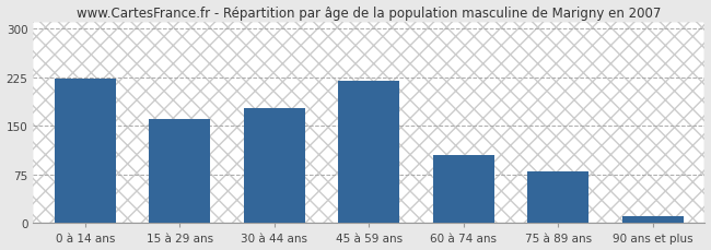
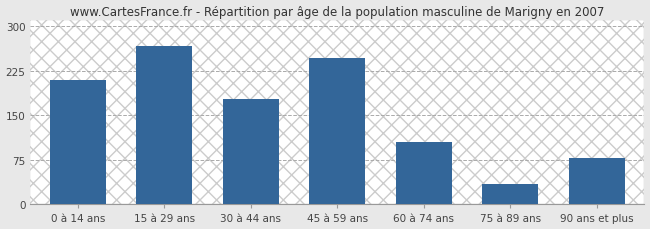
0 à 14 ans: 222 -> 210
15 à 29 ans: 160 -> 266
45 à 59 ans: 220 -> 246
75 à 89 ans: 80 -> 34
90 ans et plus: 10 -> 78
